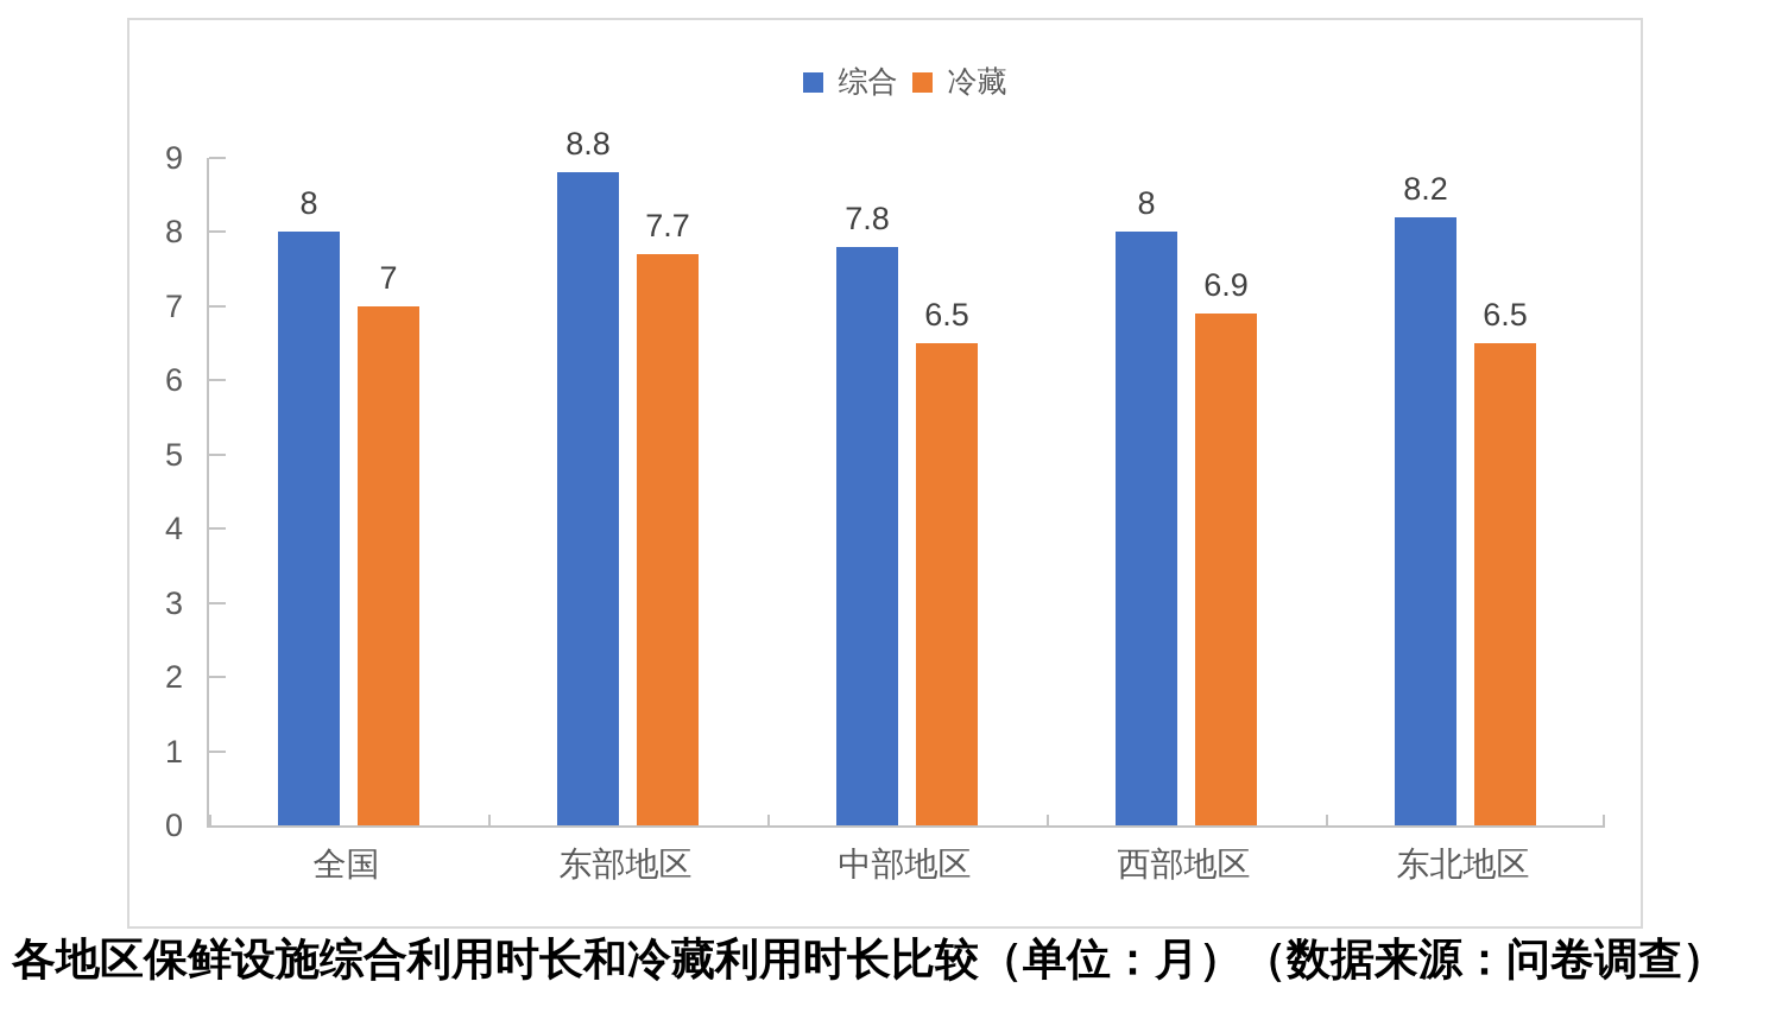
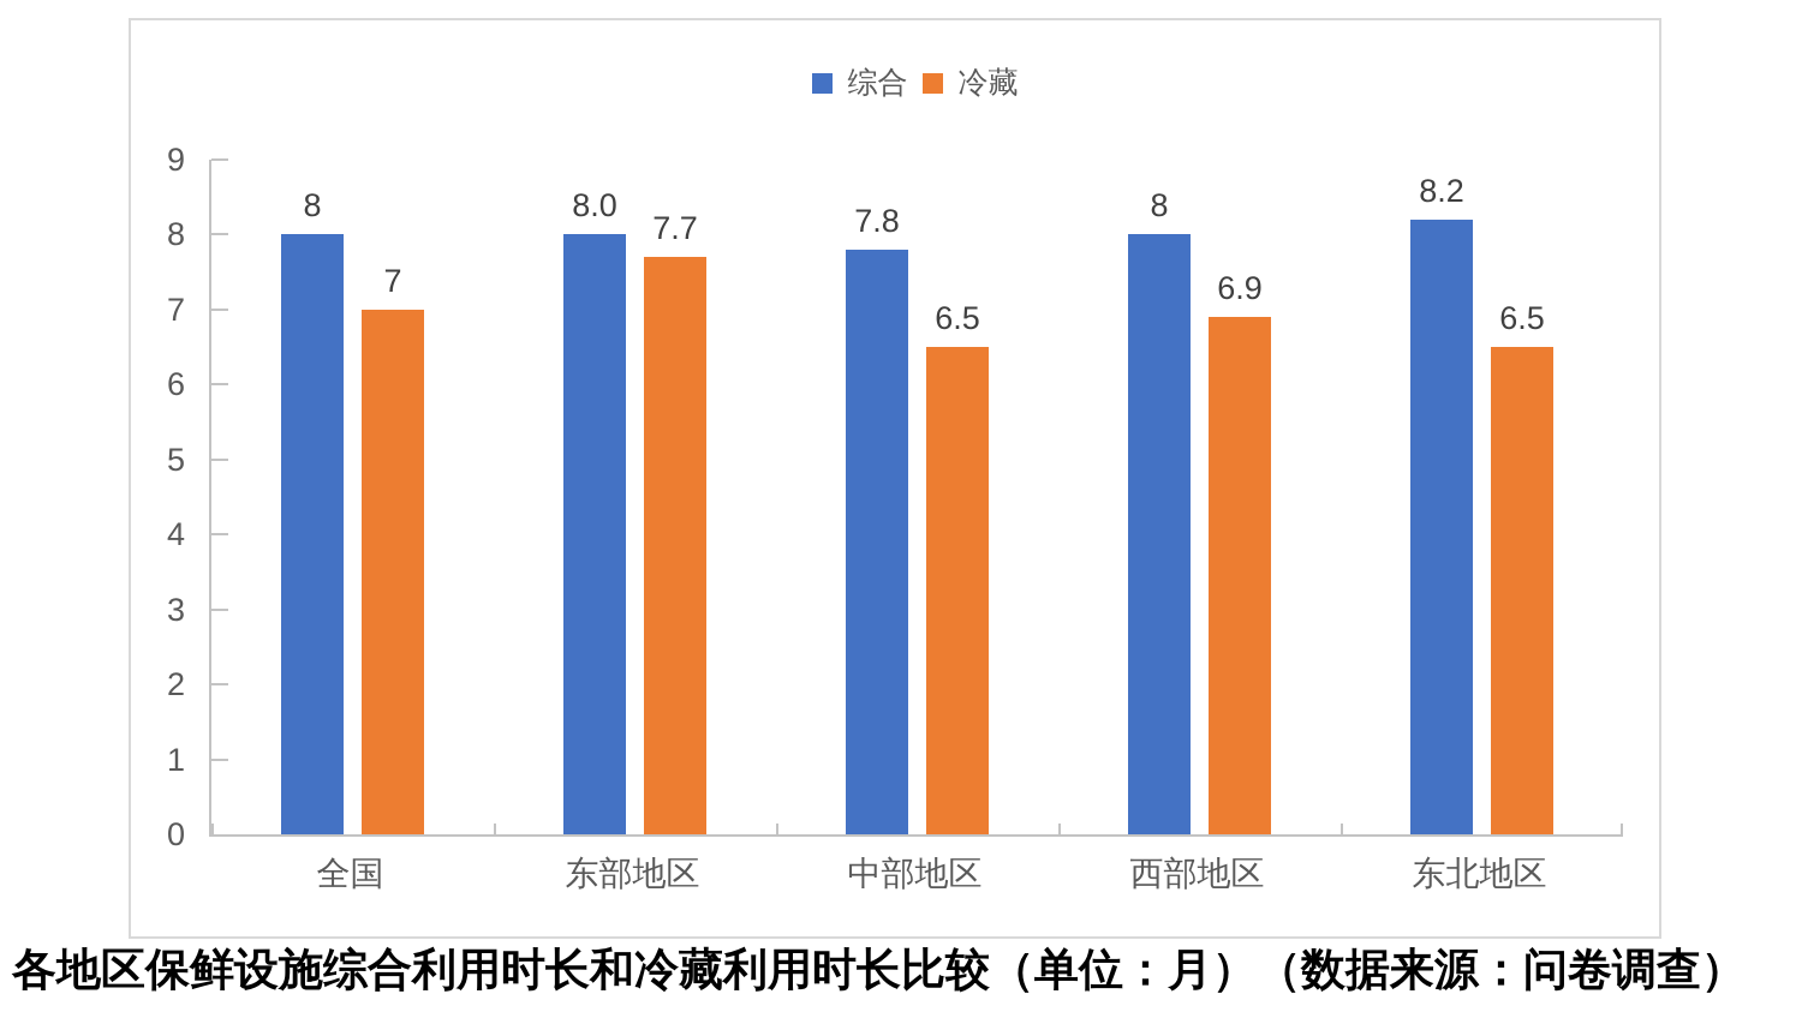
综合/东部地区: 8.8 -> 8.0
